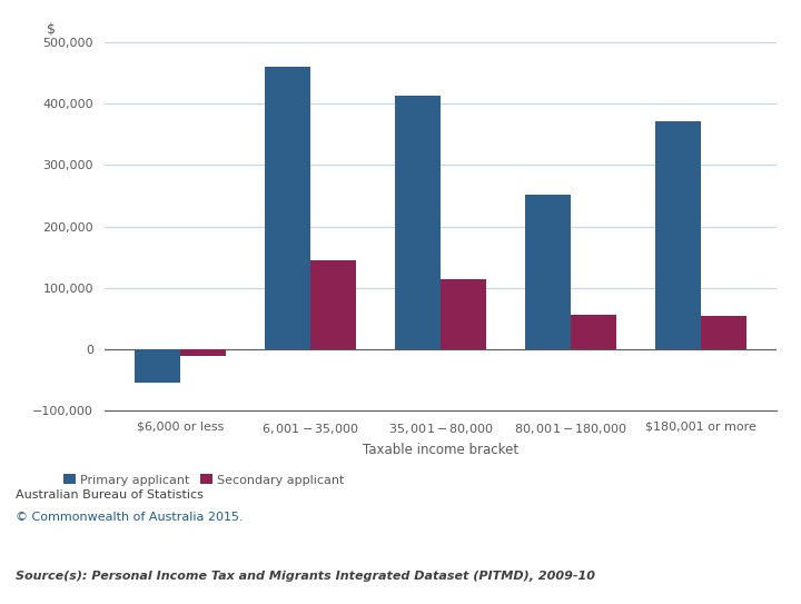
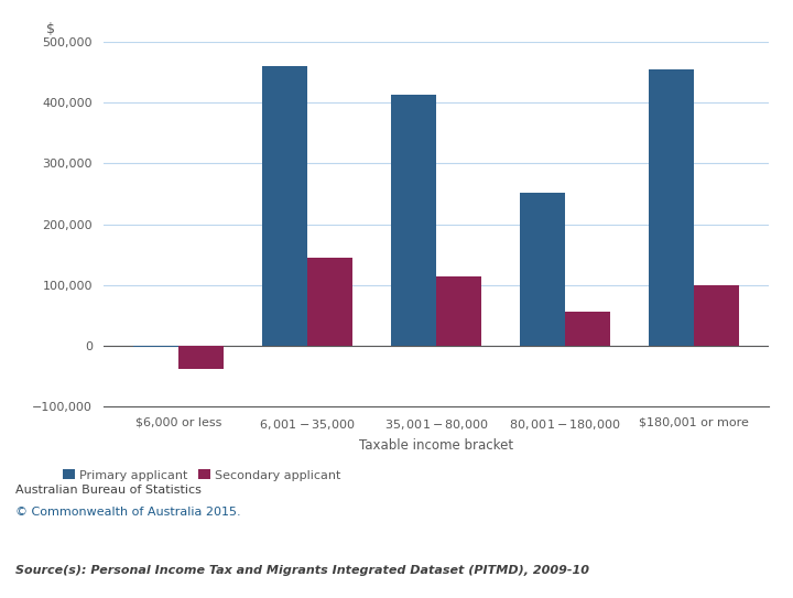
Primary applicant/$6,000 or less: -55,000 -> -2,000
Secondary applicant/$6,000 or less: -10,000 -> -38,000
Primary applicant/$180,001 or more: 372,000 -> 454,000
Secondary applicant/$180,001 or more: 55,000 -> 100,000
